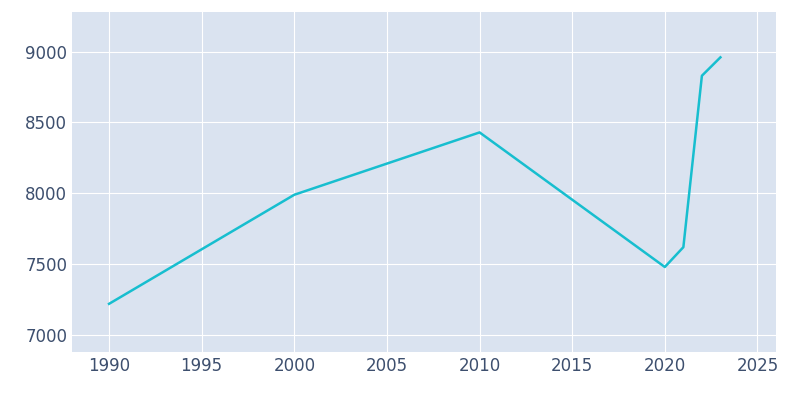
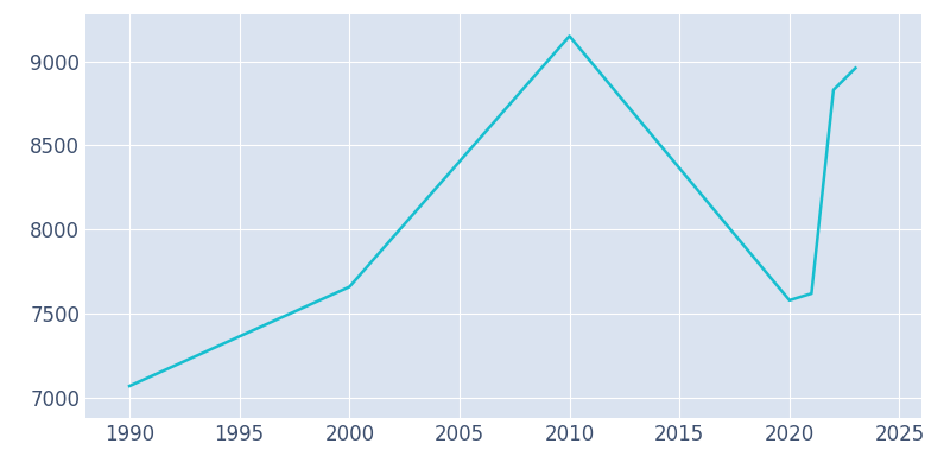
1990: 7220 -> 7070
2000: 7990 -> 7660
2010: 8430 -> 9150
2020: 7480 -> 7580
